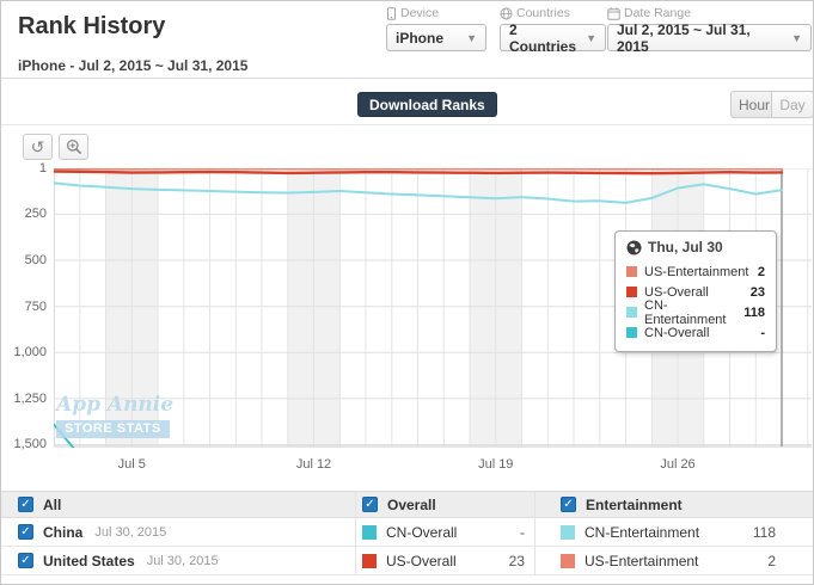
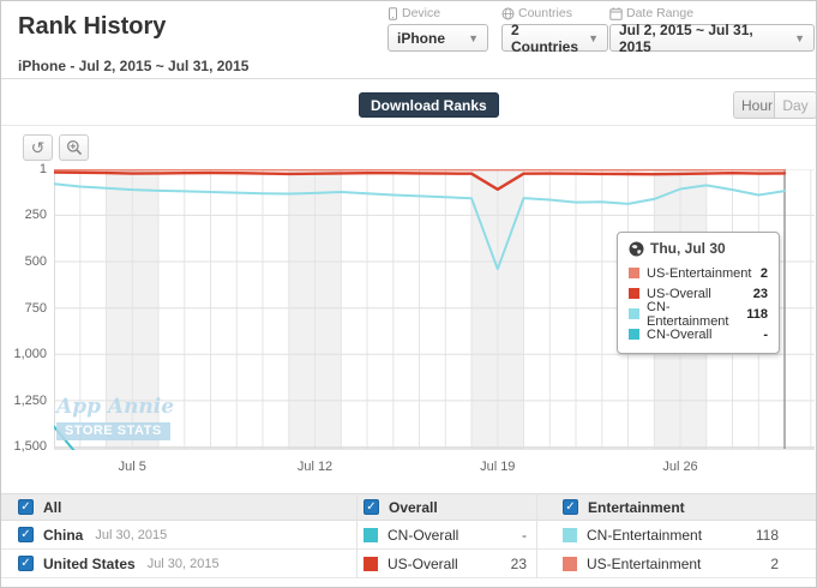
CN-Entertainment/Jul 19: 160 -> 540
US-Overall/Jul 19: 30 -> 110
